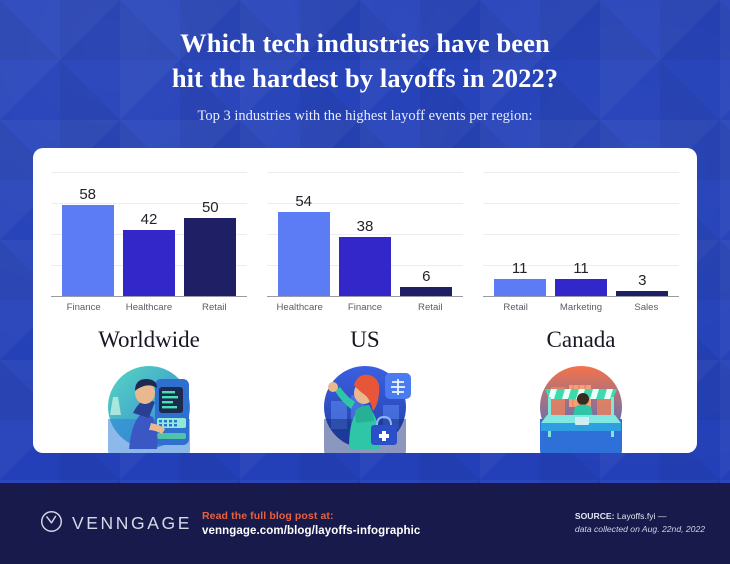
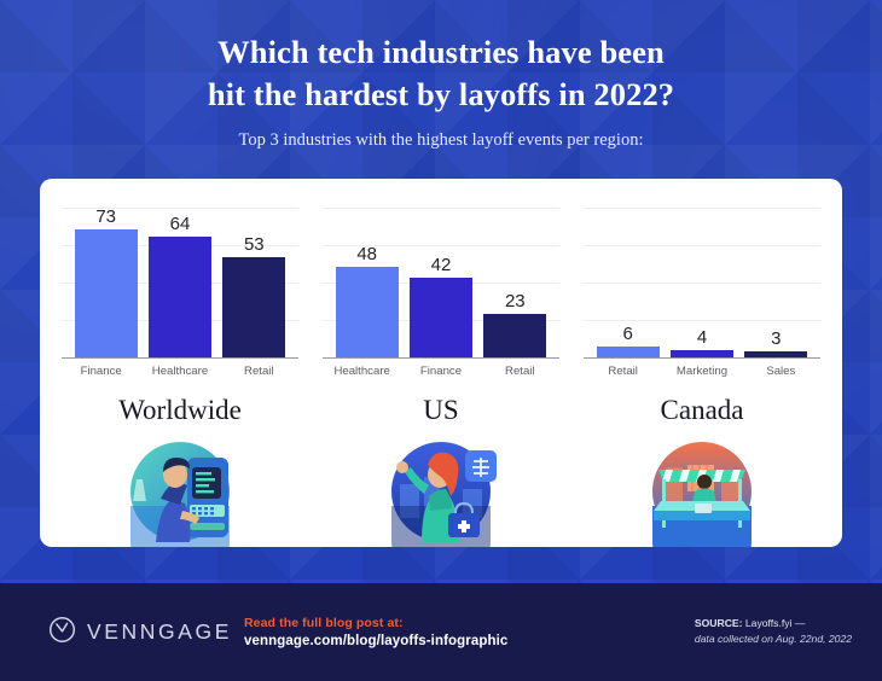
Worldwide/Finance: 58 -> 73
Worldwide/Healthcare: 42 -> 64
Worldwide/Retail: 50 -> 53
US/Healthcare: 54 -> 48
US/Finance: 38 -> 42
US/Retail: 6 -> 23
Canada/Retail: 11 -> 6
Canada/Marketing: 11 -> 4
